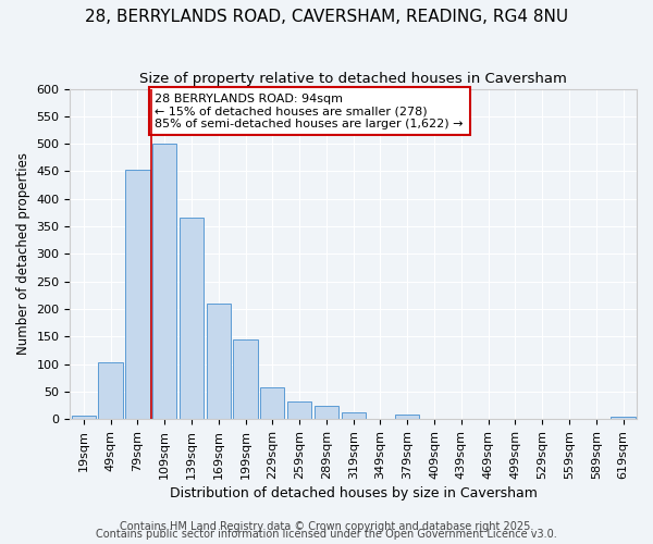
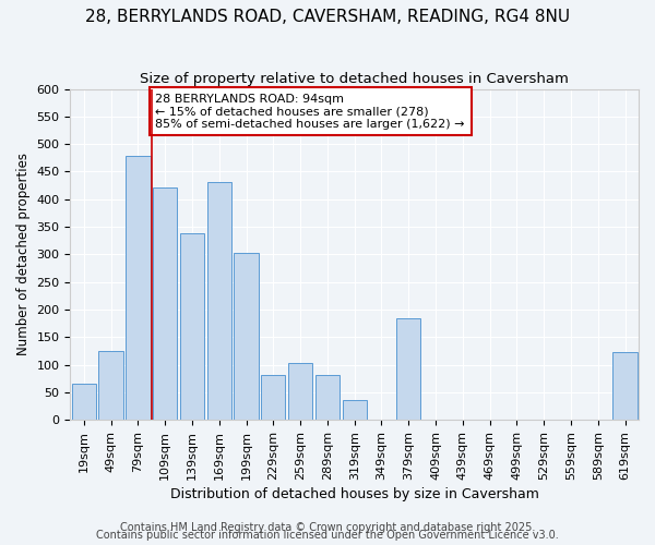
19sqm: 6 -> 66
49sqm: 104 -> 124
79sqm: 453 -> 478
109sqm: 500 -> 422
139sqm: 365 -> 338
169sqm: 210 -> 432
199sqm: 144 -> 302
229sqm: 57 -> 82
259sqm: 33 -> 104
289sqm: 25 -> 82
319sqm: 13 -> 36
379sqm: 9 -> 184
619sqm: 4 -> 122
